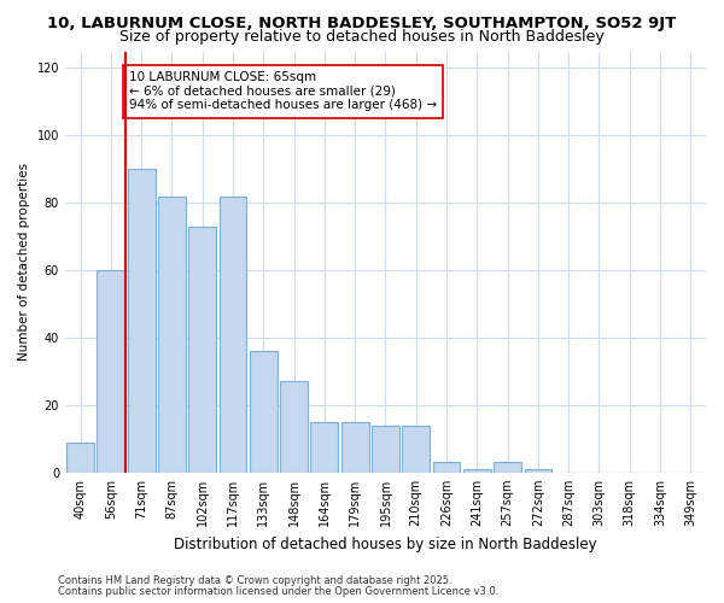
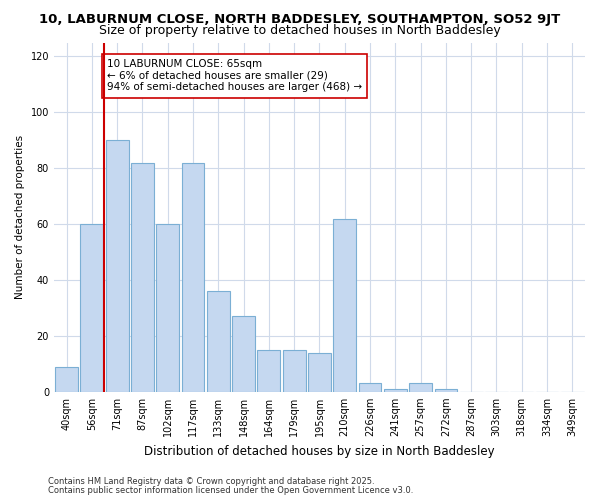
102sqm: 73 -> 60
210sqm: 14 -> 62
